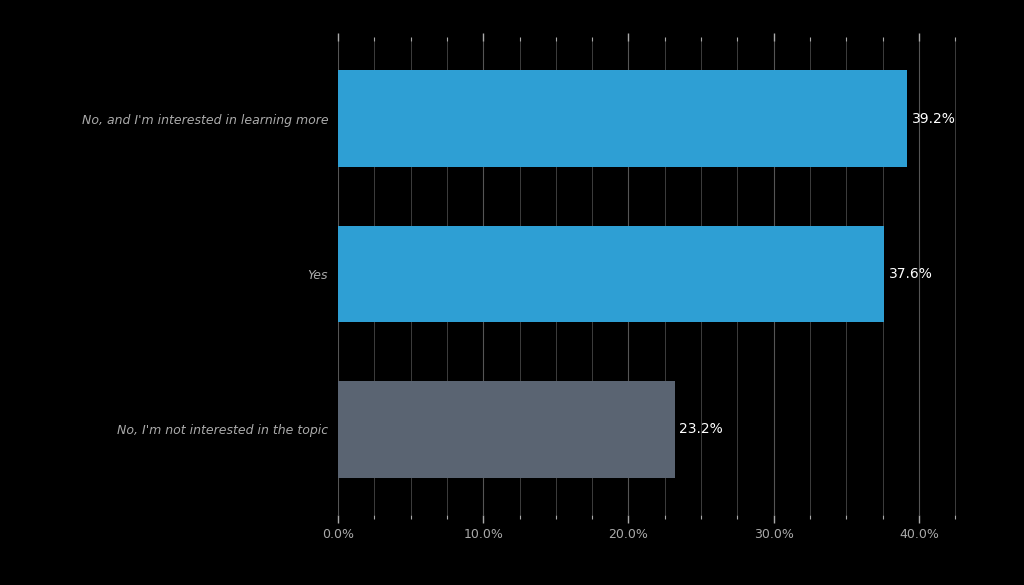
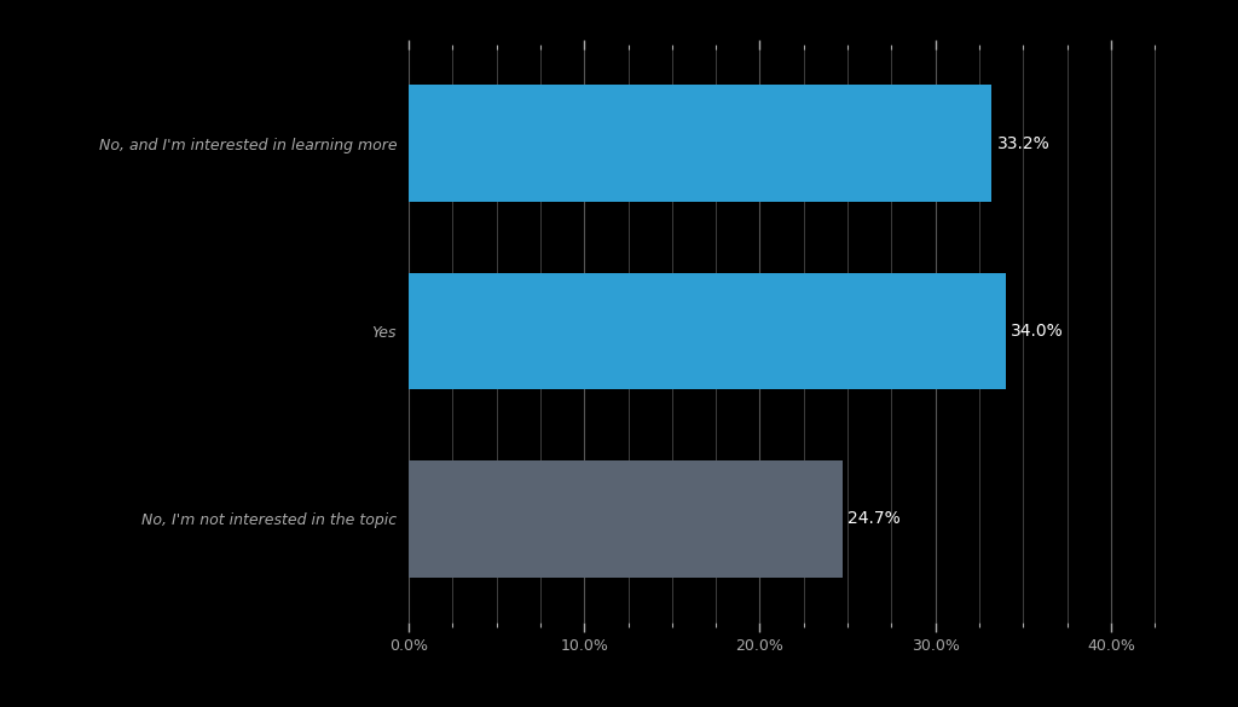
No, and I'm interested in learning more: 39.2% -> 33.2%
Yes: 37.6% -> 34.0%
No, I'm not interested in the topic: 23.2% -> 24.7%
